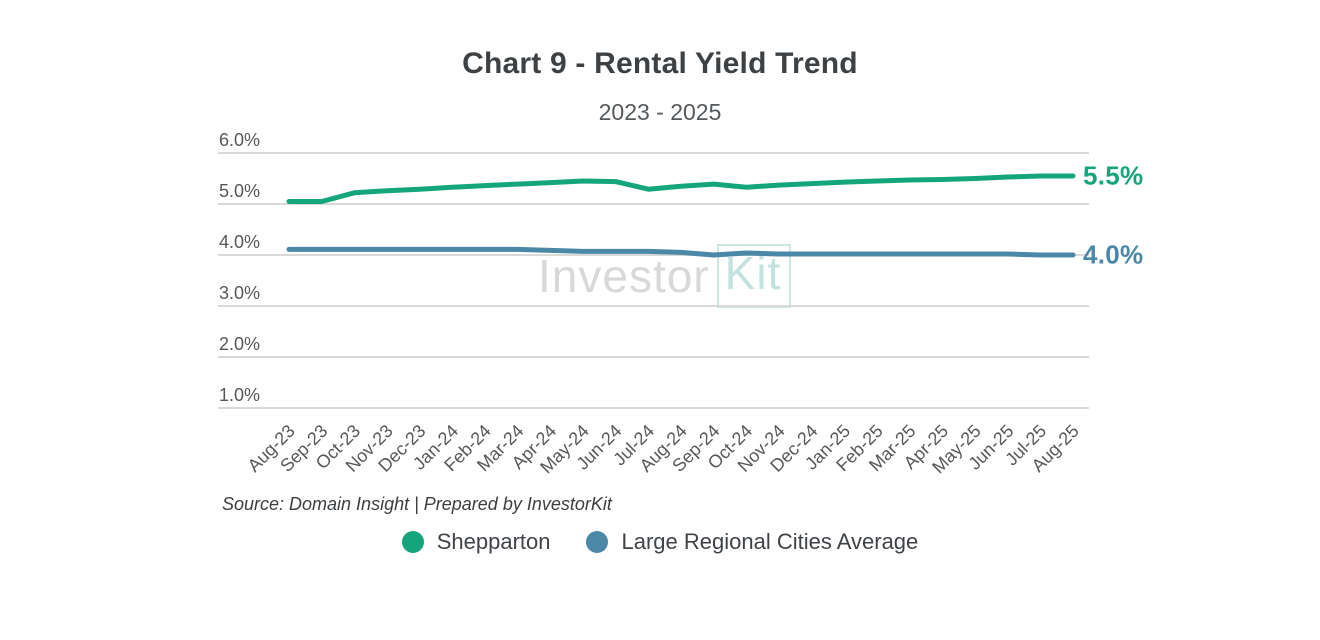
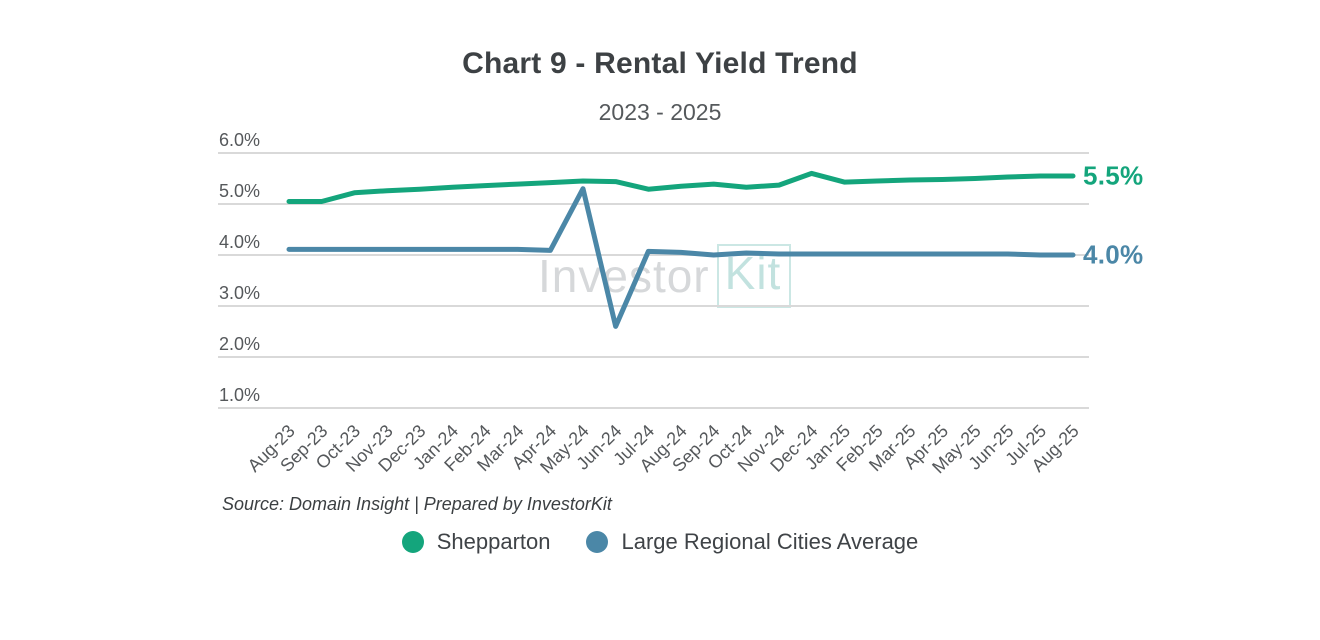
Large Regional Cities Average/May-24: 4.1% -> 5.3%
Large Regional Cities Average/Jun-24: 4.1% -> 2.6%
Shepparton/Dec-24: 5.4% -> 5.6%
